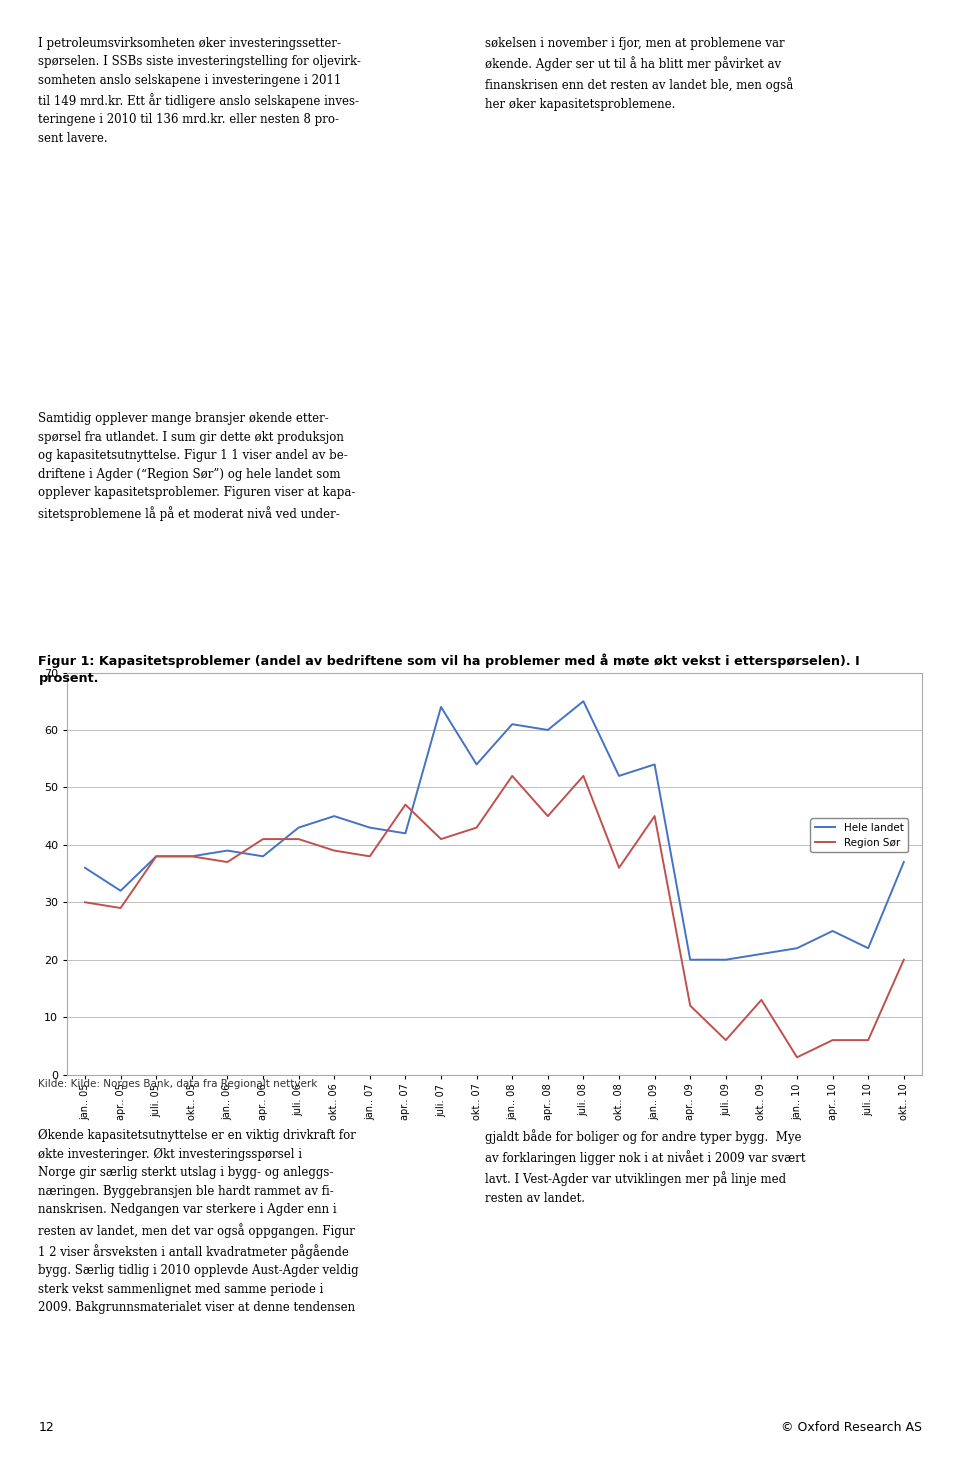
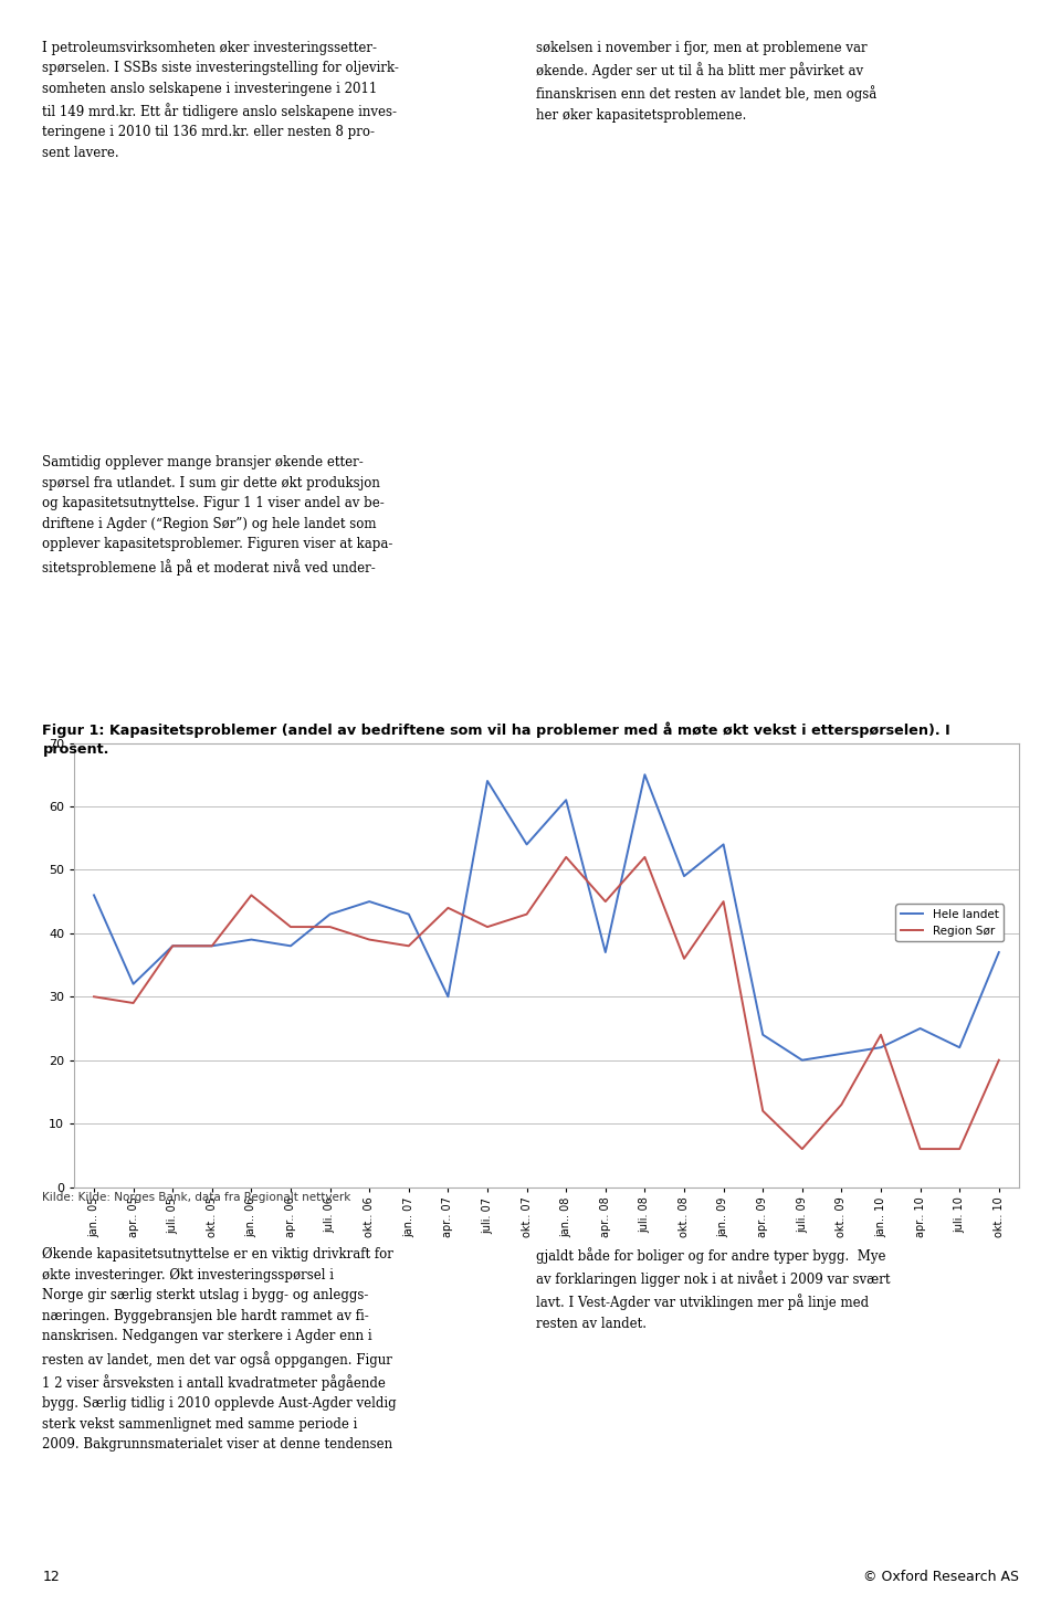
Hele landet/jan.. 05: 36 -> 46
Region Sør/jan.. 06: 37 -> 46
Hele landet/apr.. 07: 42 -> 30
Region Sør/apr.. 07: 47 -> 44
Hele landet/apr.. 08: 60 -> 37
Hele landet/okt.. 08: 52 -> 49
Hele landet/apr.. 09: 20 -> 24
Region Sør/jan.. 10: 3 -> 24
